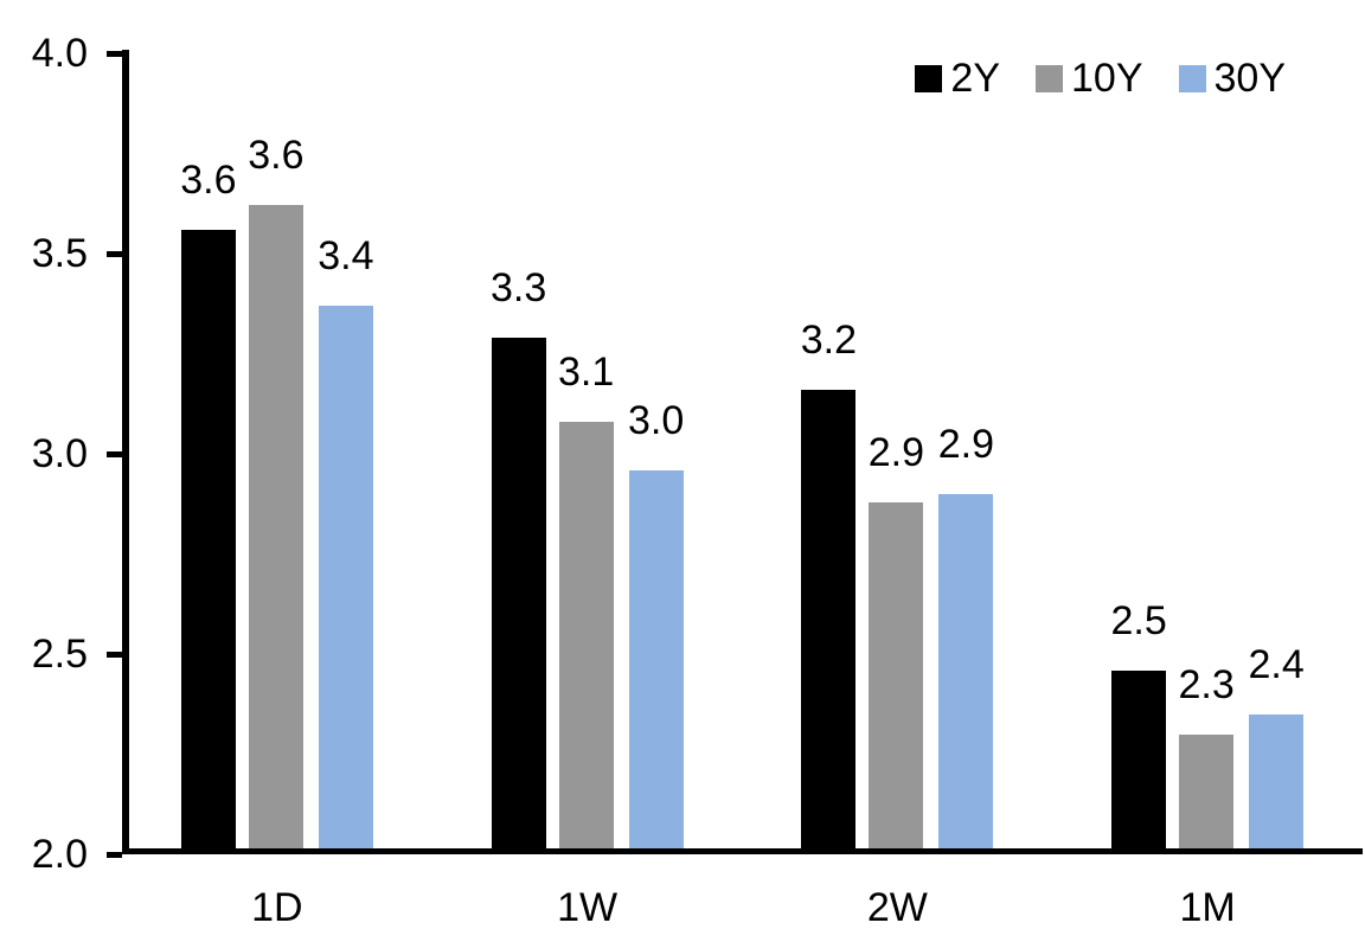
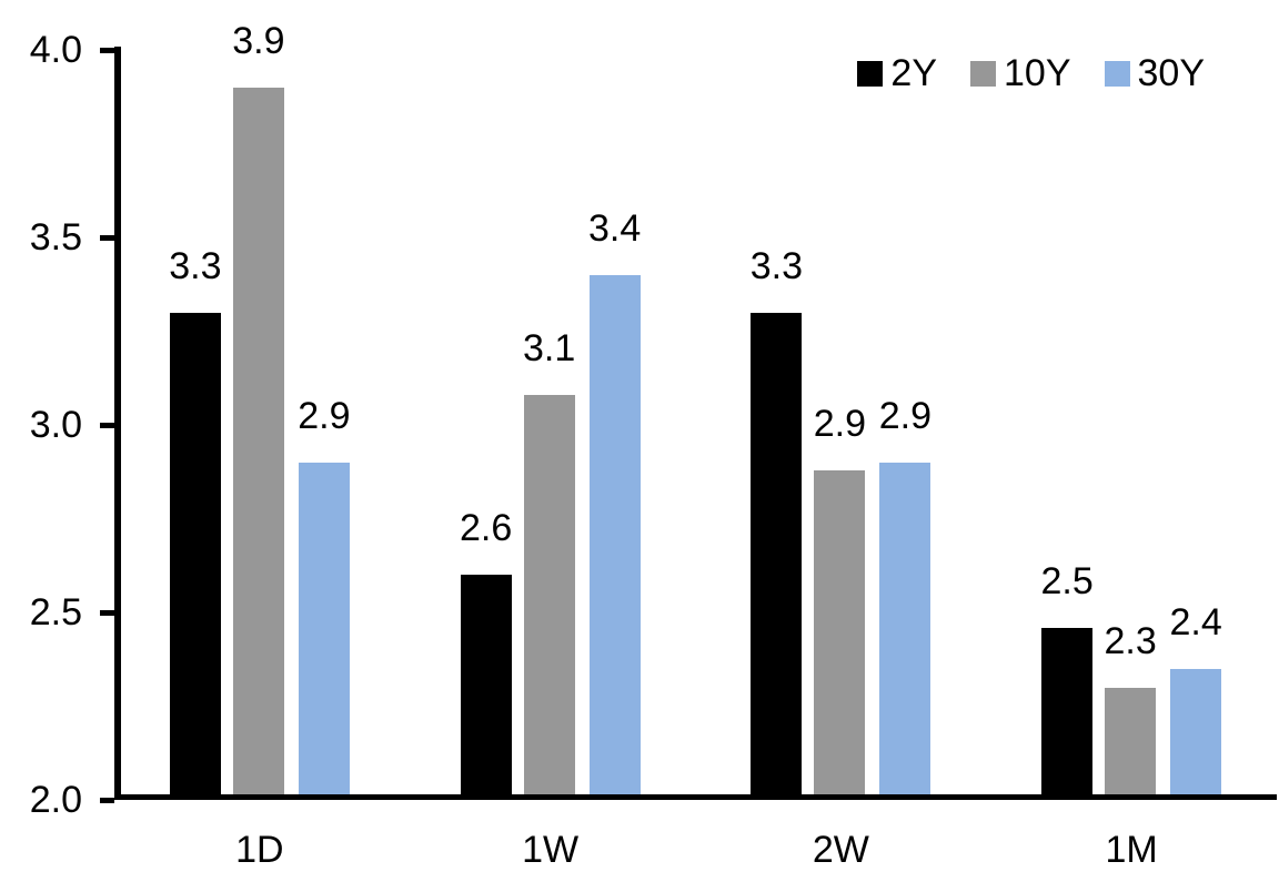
2Y/1D: 3.6 -> 3.3
10Y/1D: 3.6 -> 3.9
30Y/1D: 3.4 -> 2.9
2Y/1W: 3.3 -> 2.6
30Y/1W: 3.0 -> 3.4
2Y/2W: 3.2 -> 3.3
